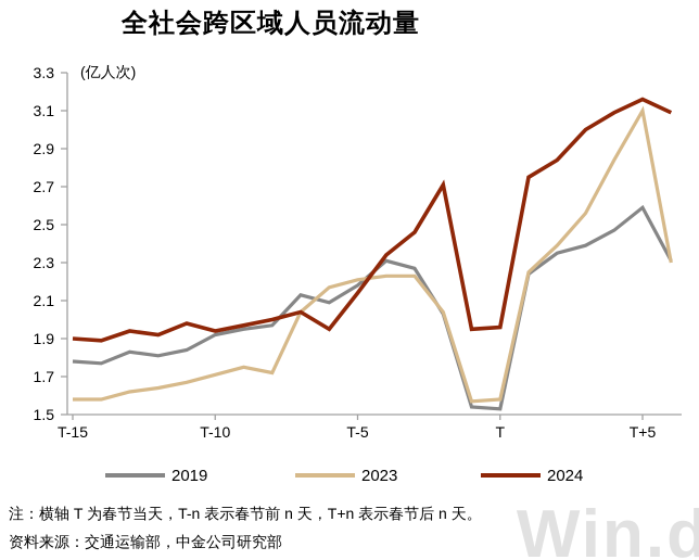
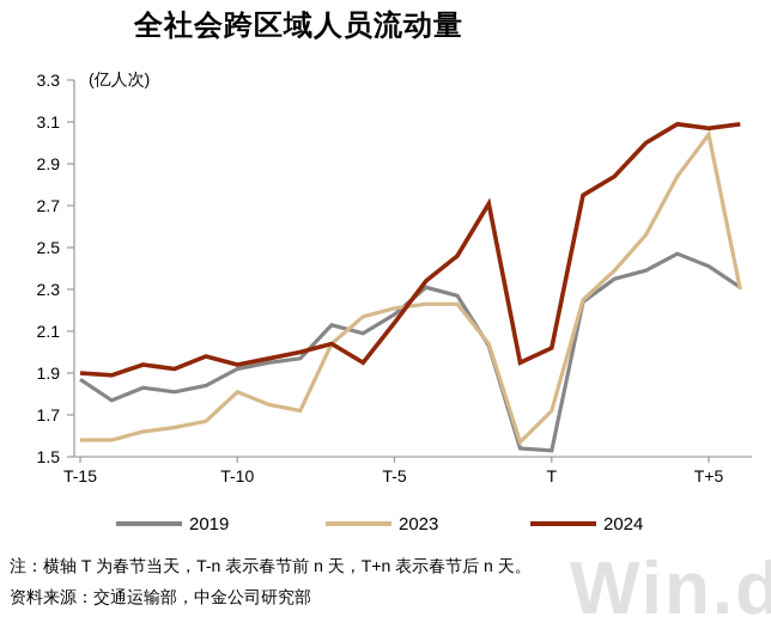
2019/T-15: 1.78 -> 1.87
2023/T-10: 1.71 -> 1.81
2023/T: 1.58 -> 1.72
2024/T: 1.96 -> 2.02
2019/T+5: 2.59 -> 2.41
2023/T+5: 3.10 -> 3.04
2024/T+5: 3.16 -> 3.07
